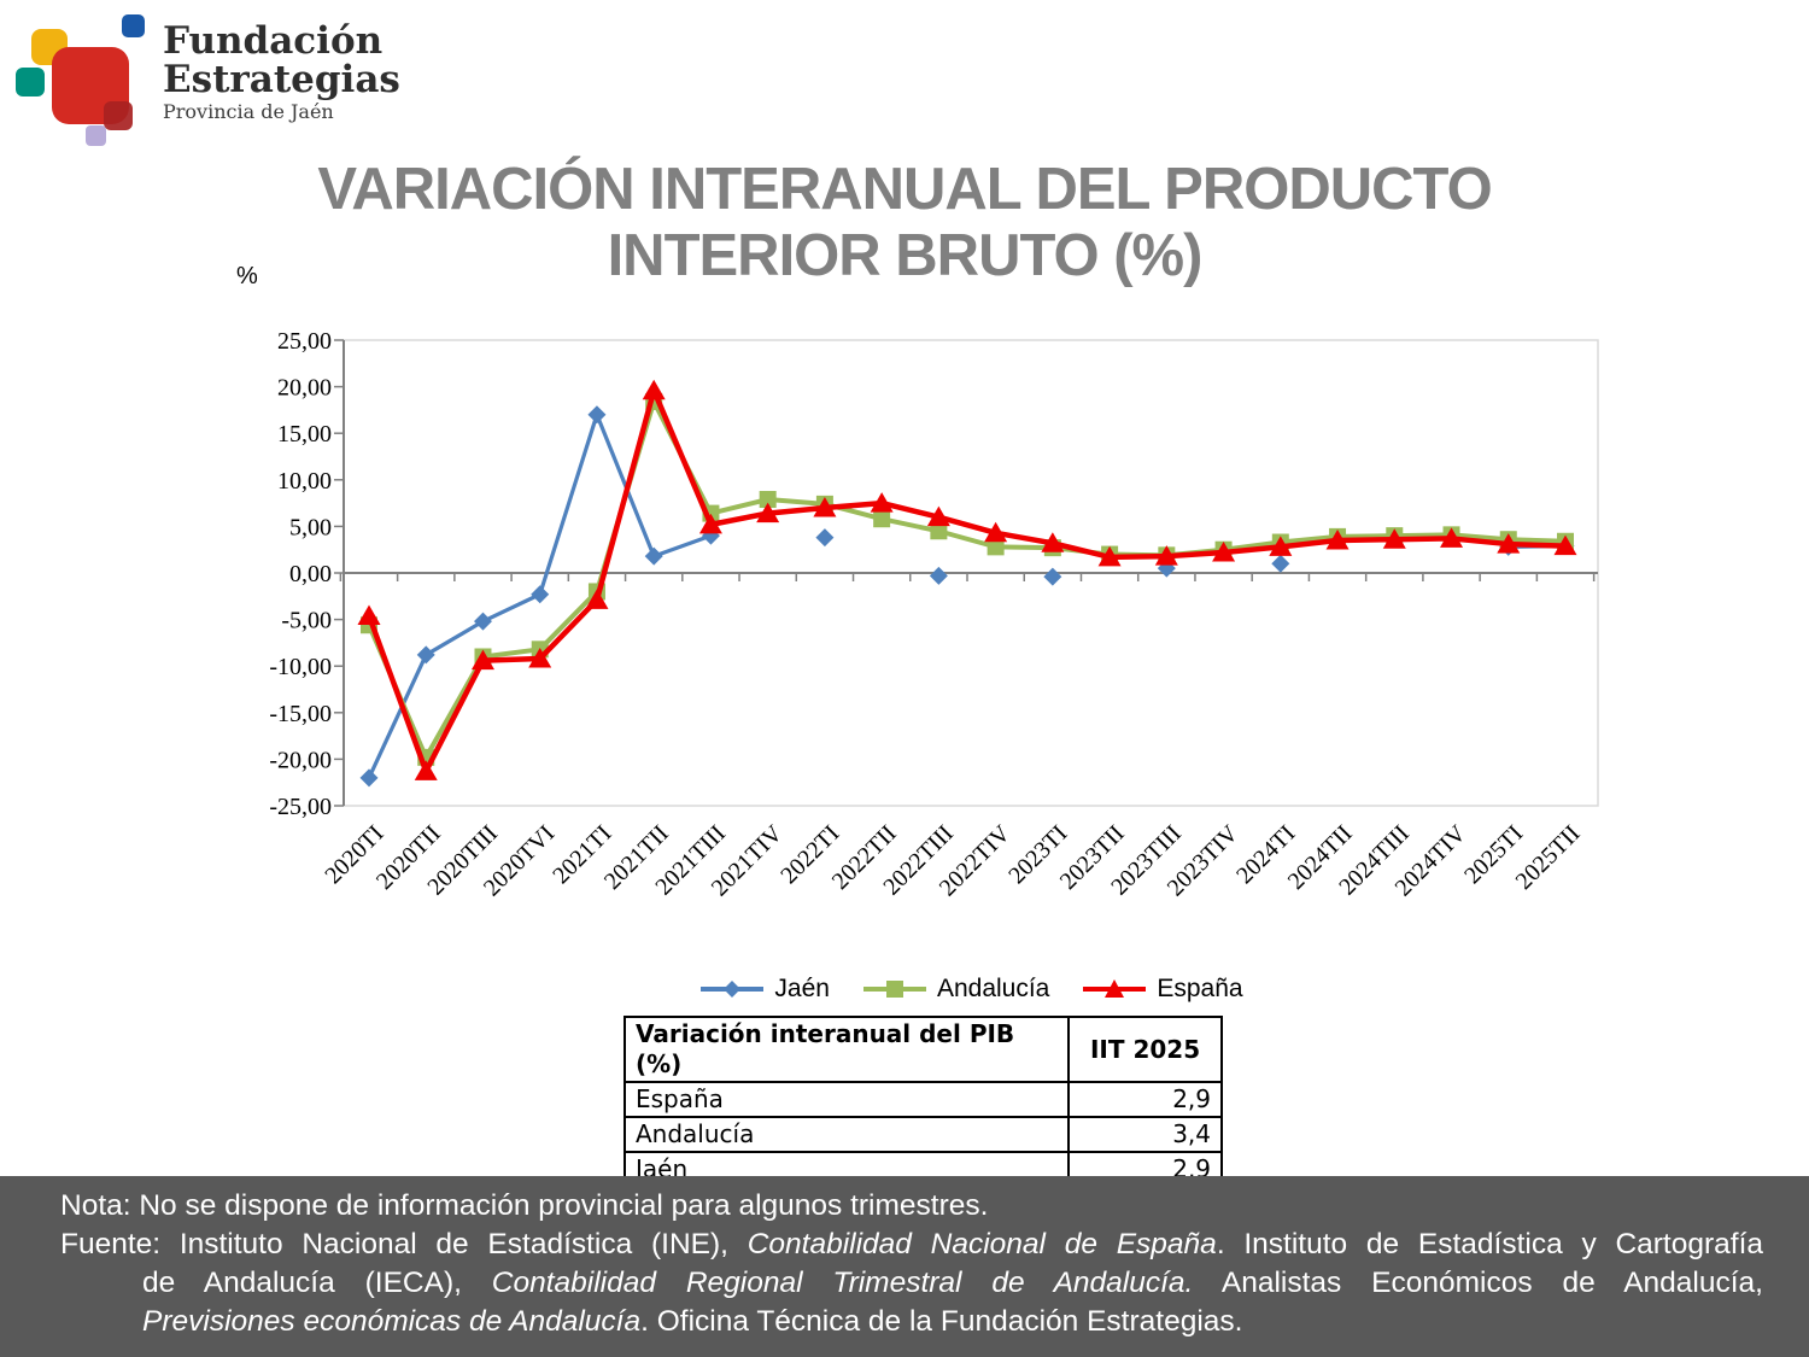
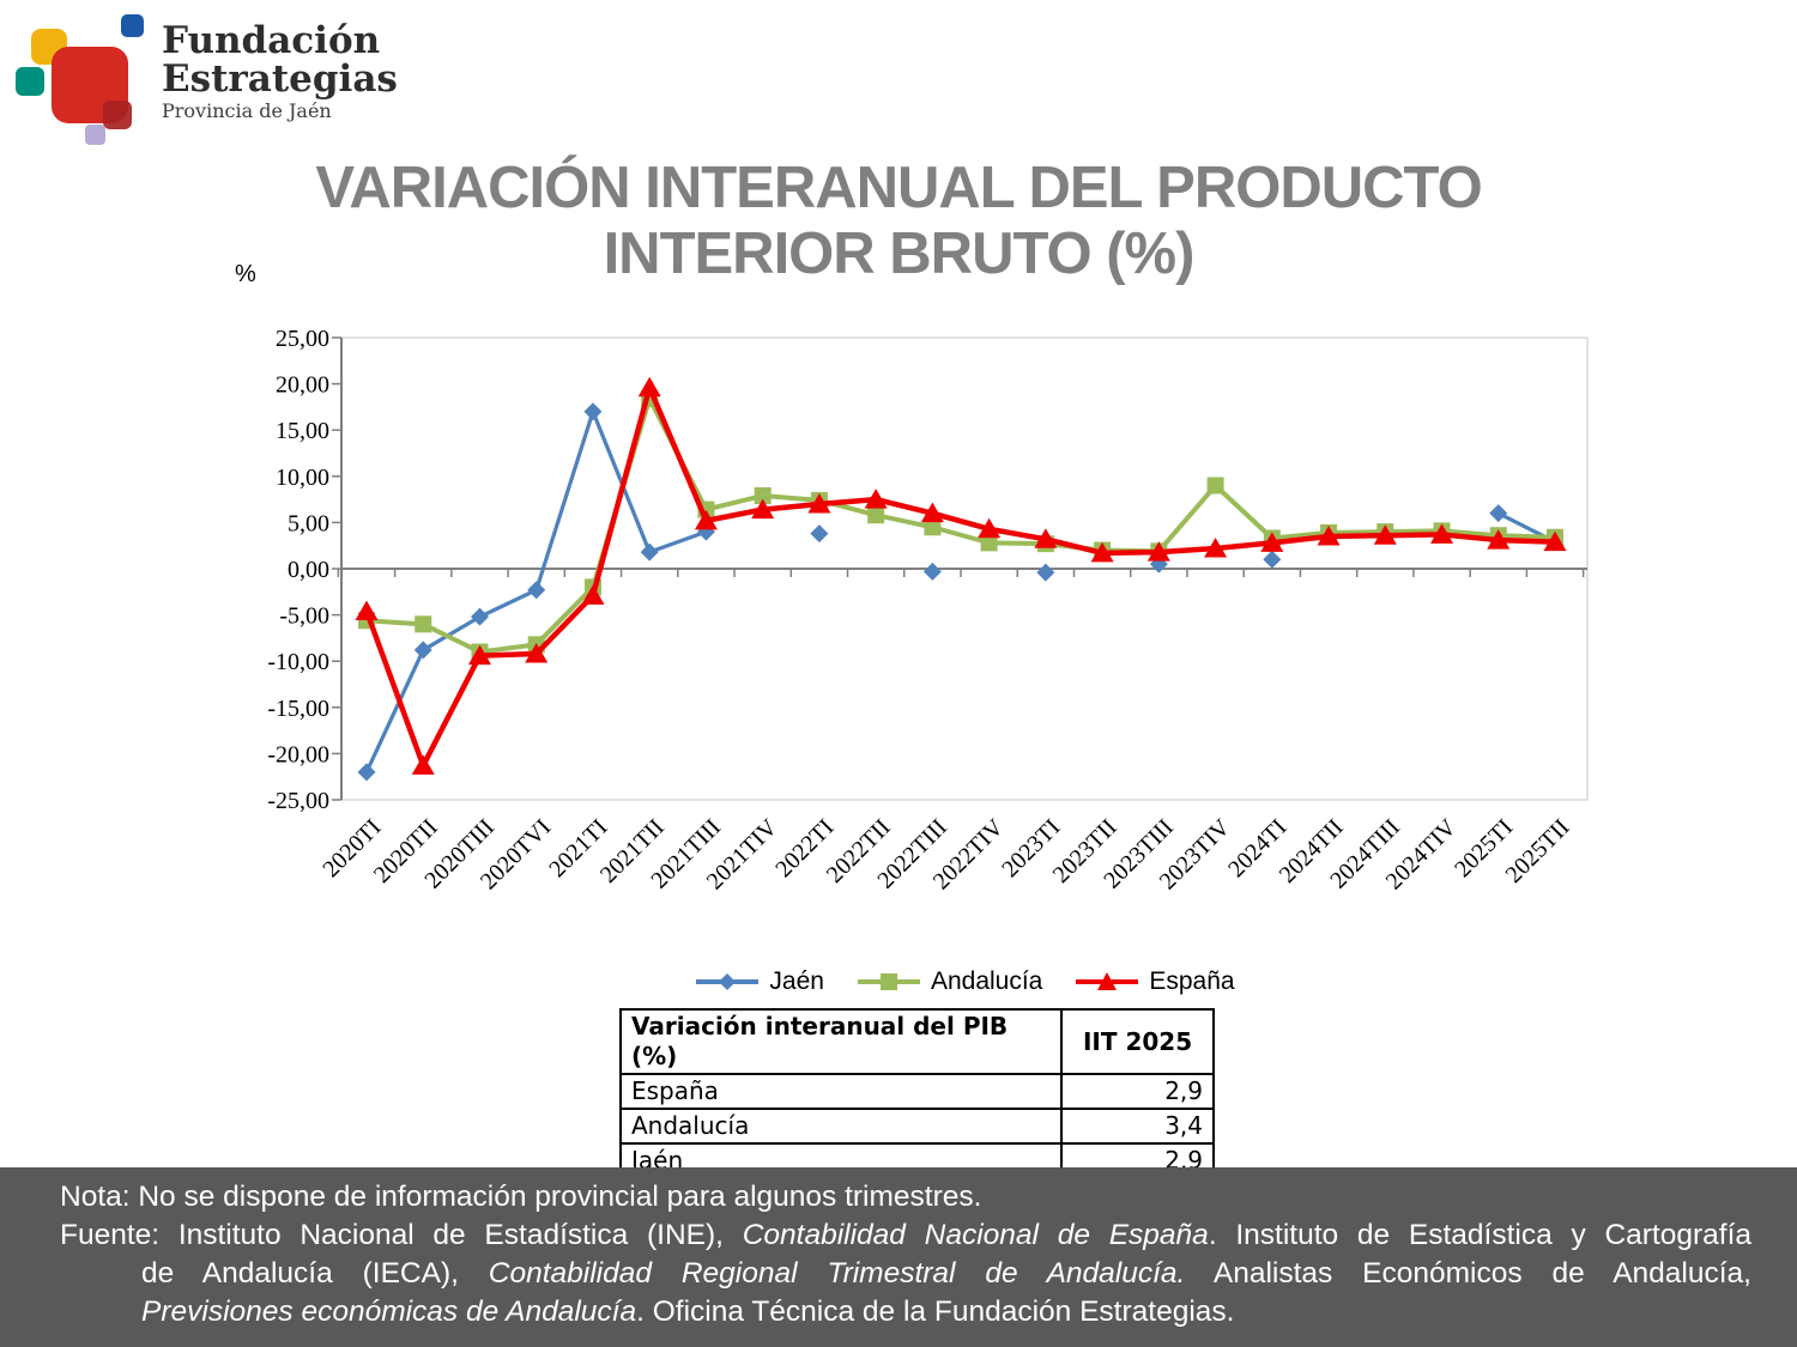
Andalucía/2020TII: -20 -> -6
Andalucía/2023TIV: 2 -> 9
Jaén/2025TI: 3 -> 6
